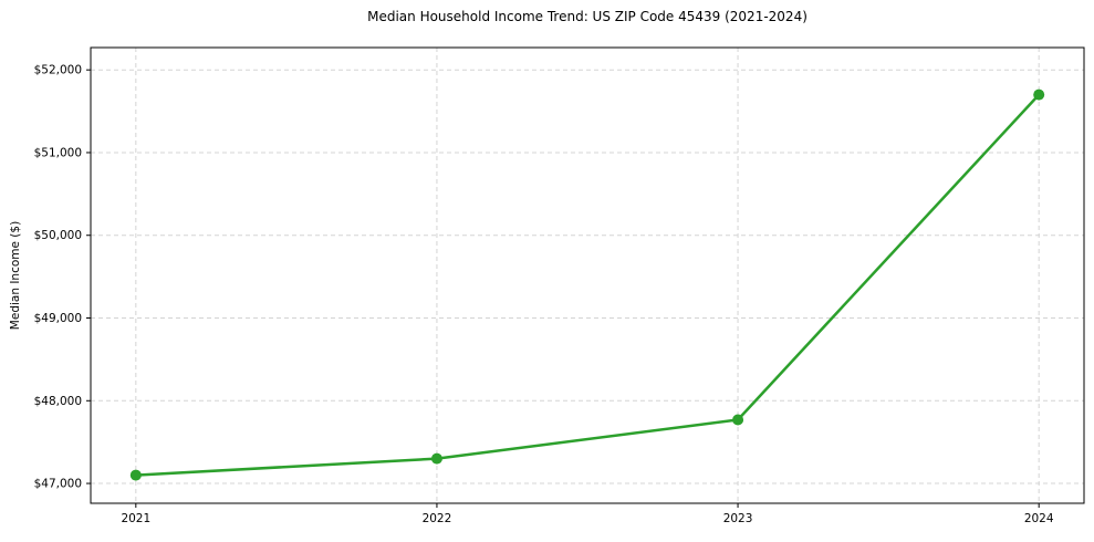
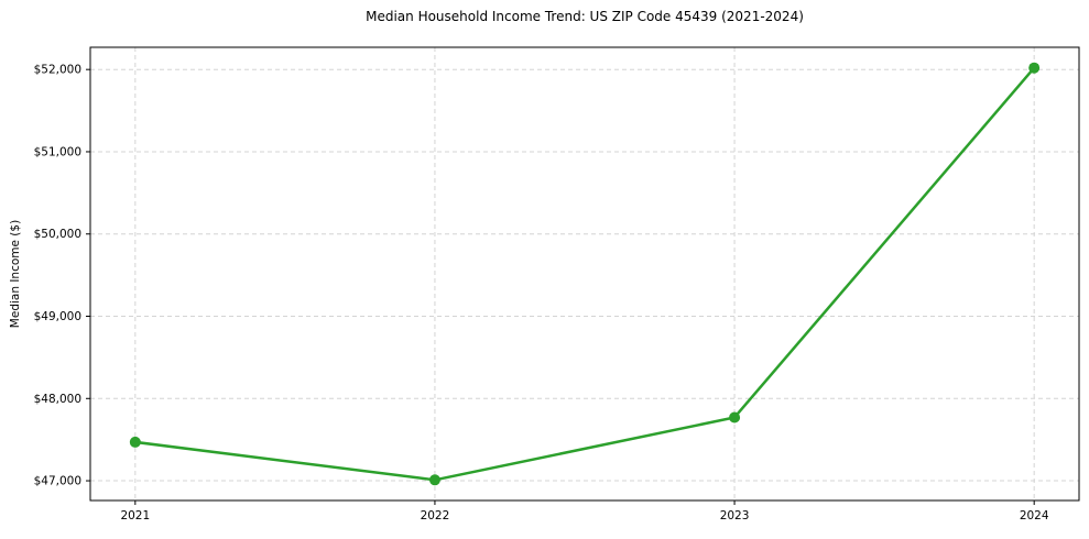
2021: $47100 -> $47500
2022: $47300 -> $47000
2024: $51700 -> $52000
